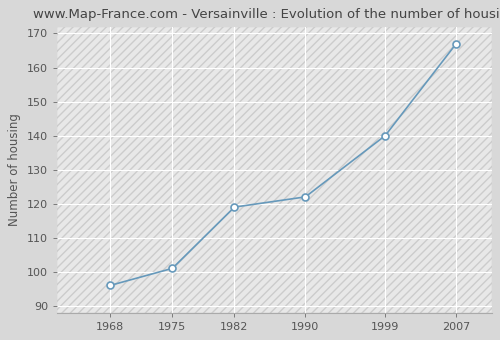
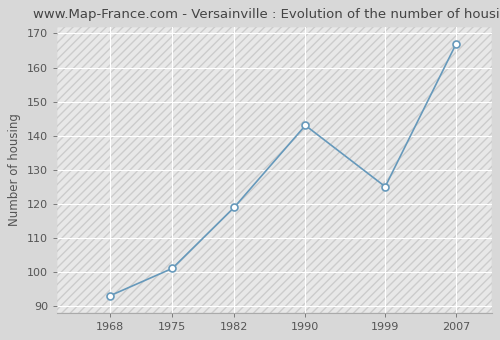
1968: 96 -> 93
1990: 122 -> 143
1999: 140 -> 125
